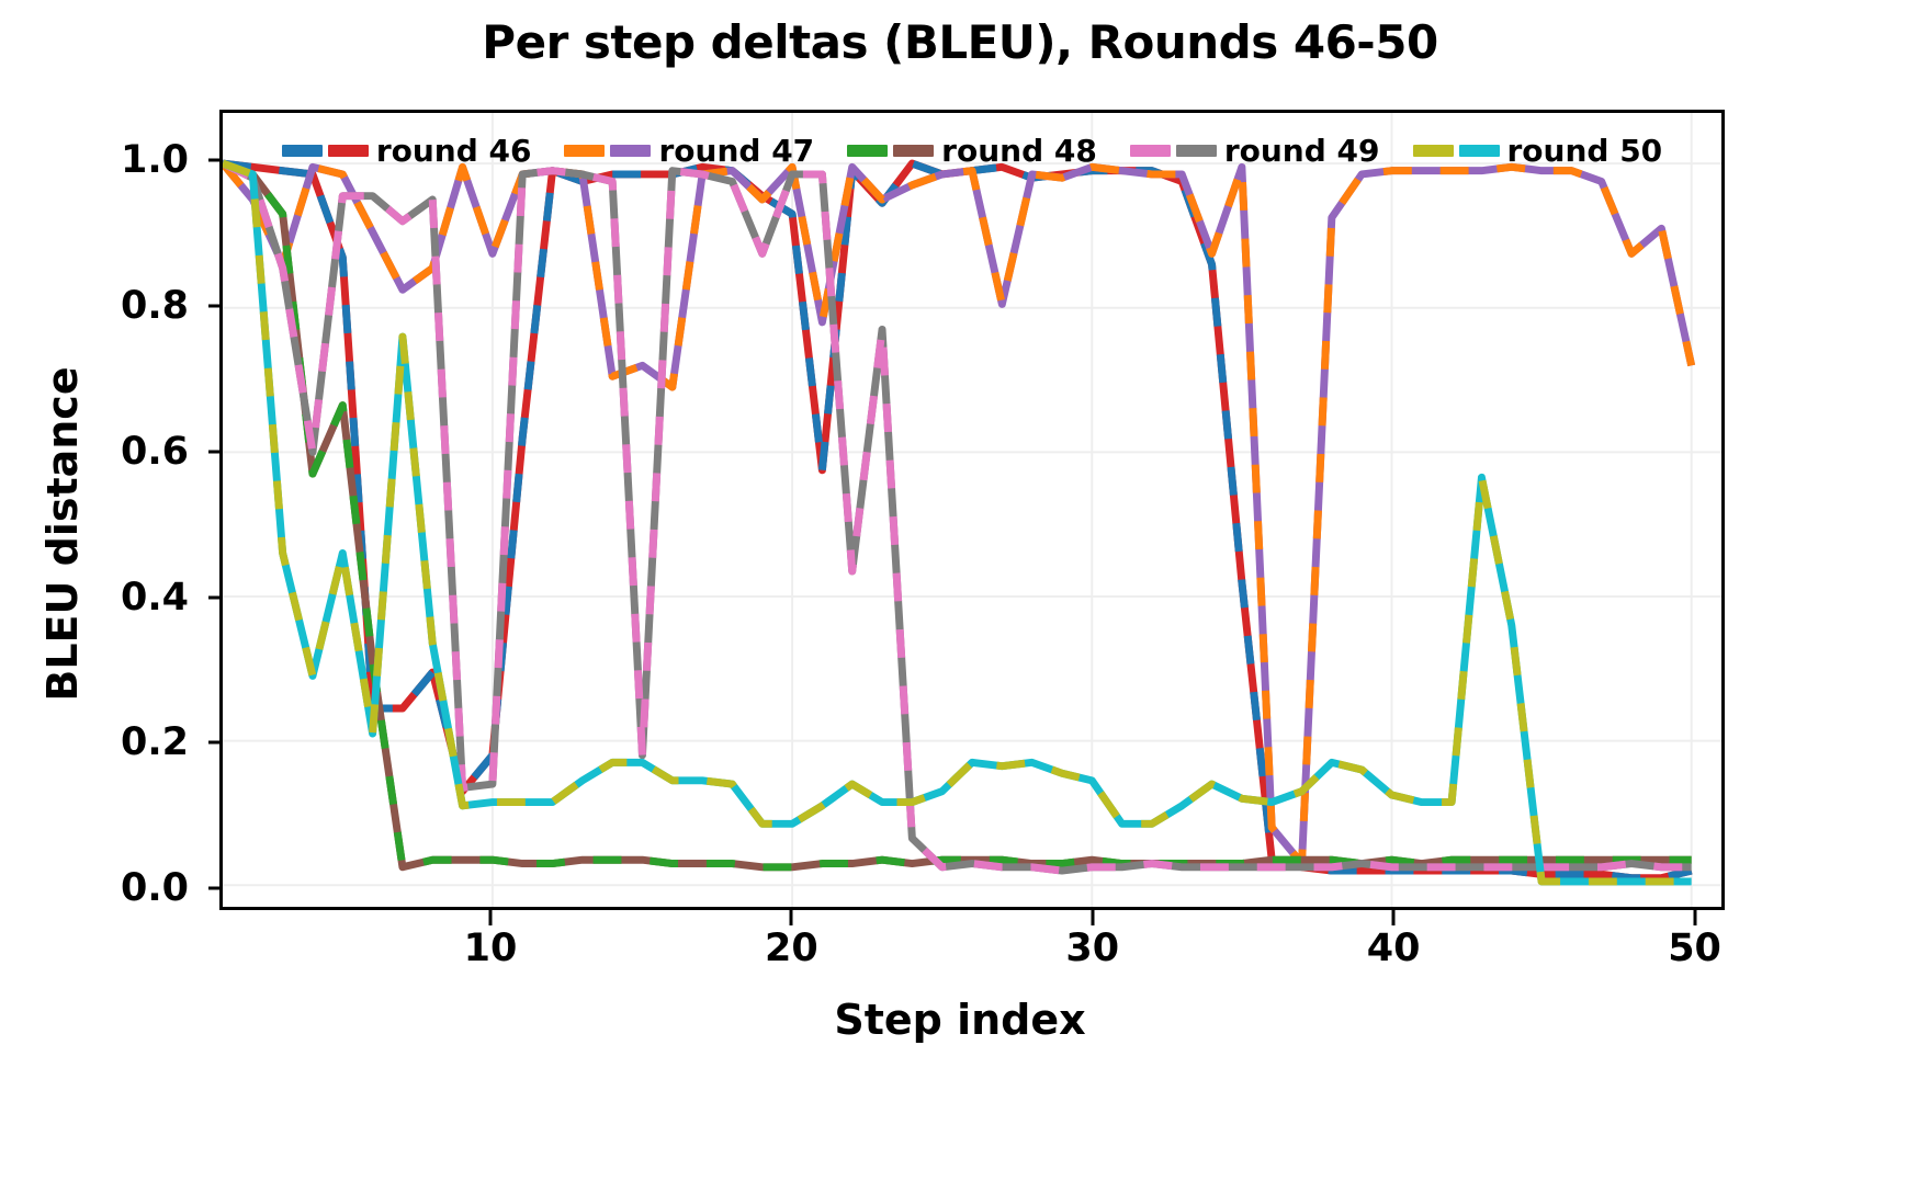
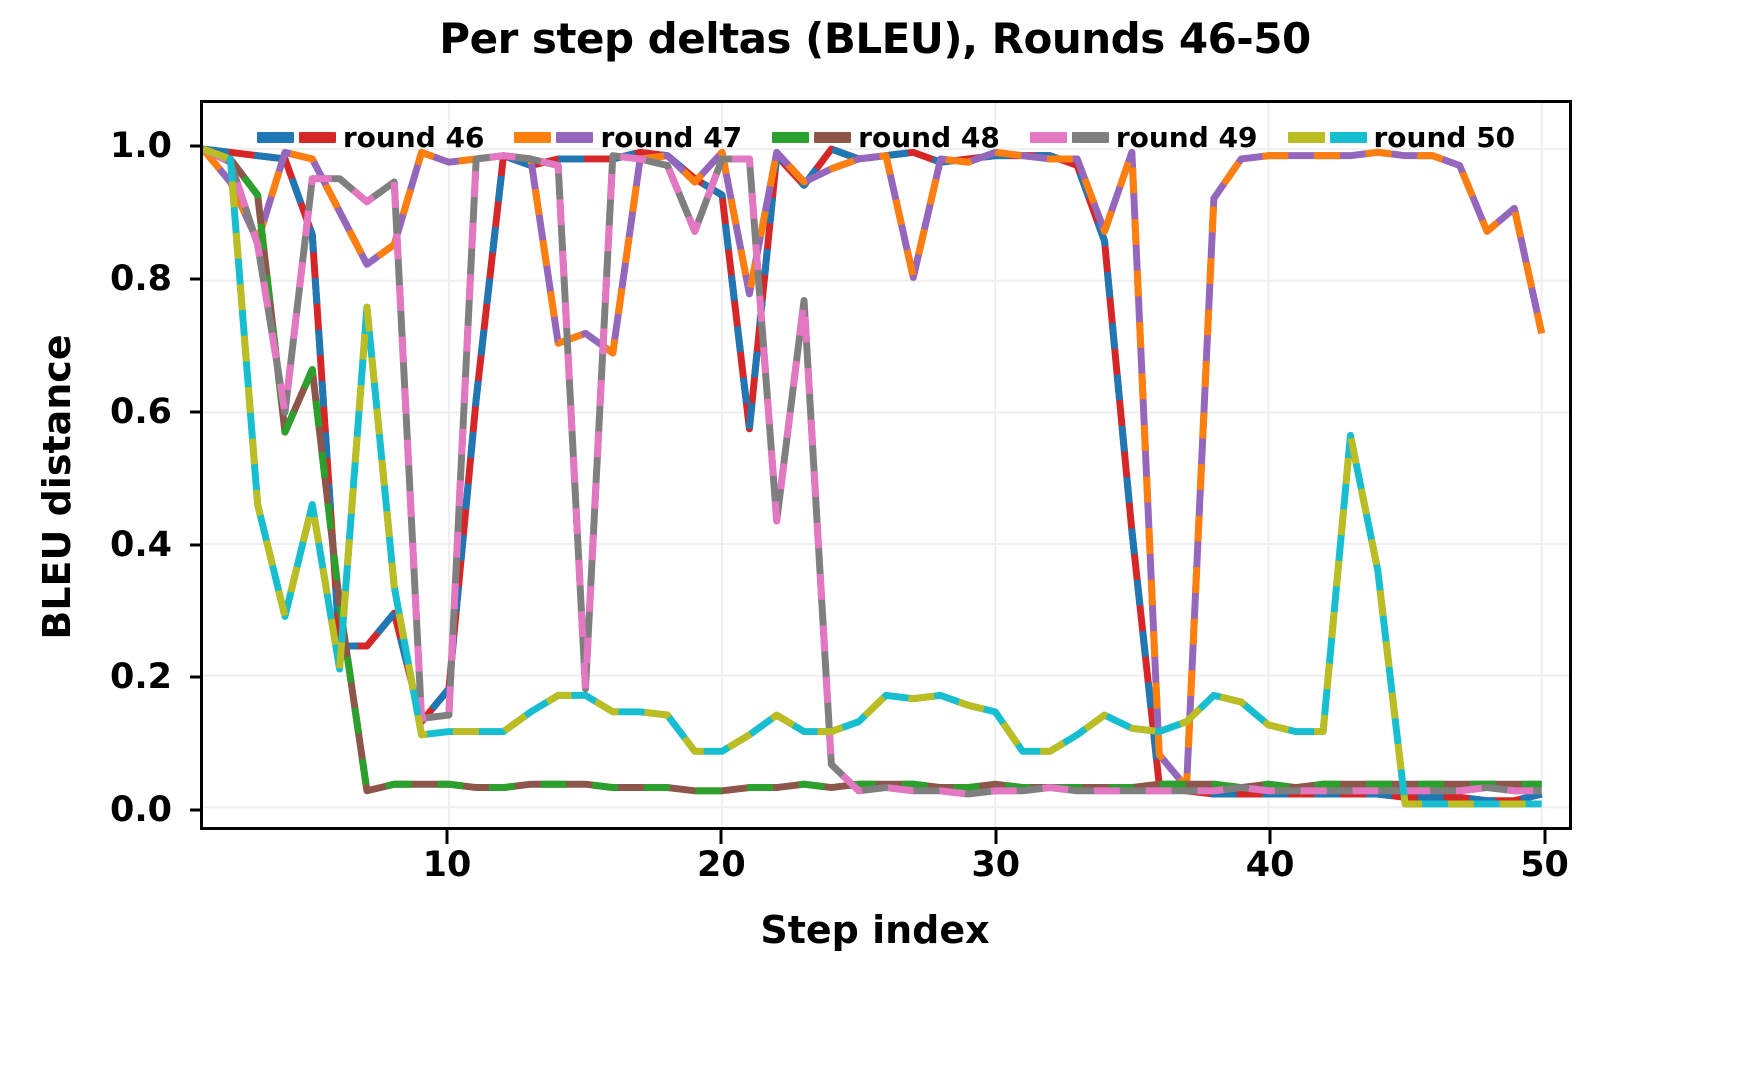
round 47/10: 0.88 -> 0.98
